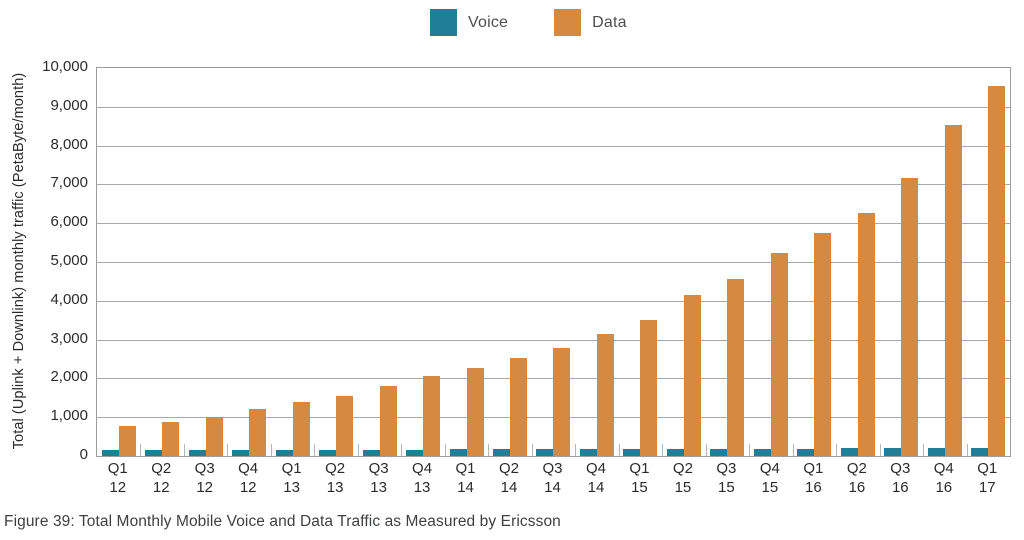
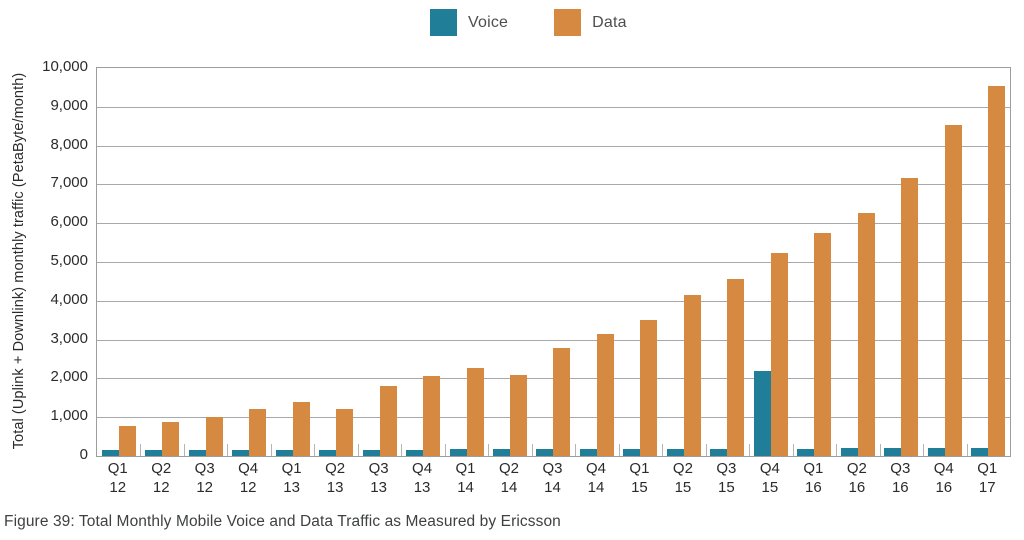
Data/Q2 13: 1600 -> 1200
Data/Q2 14: 2500 -> 2100
Voice/Q4 15: 200 -> 2200
